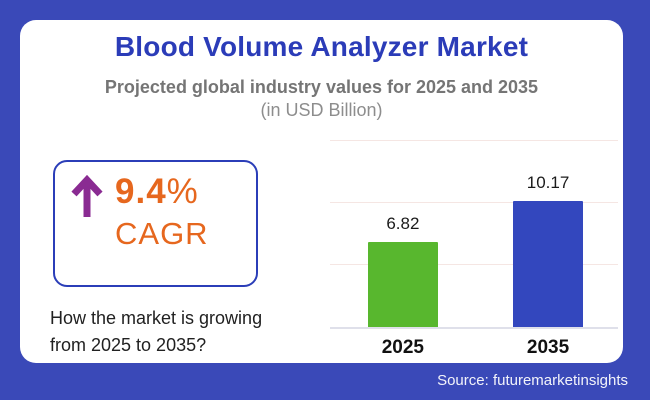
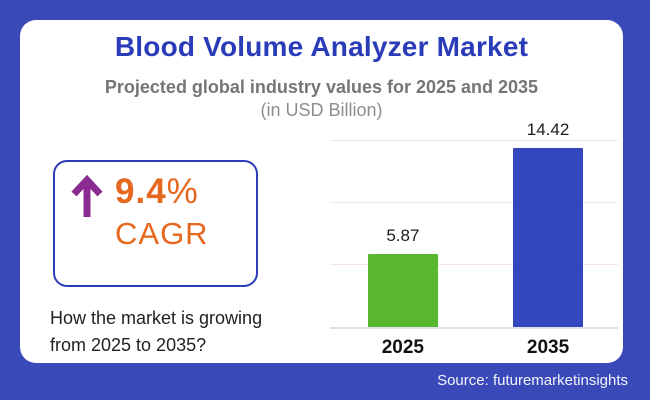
2025: 6.82 -> 5.87
2035: 10.17 -> 14.42
